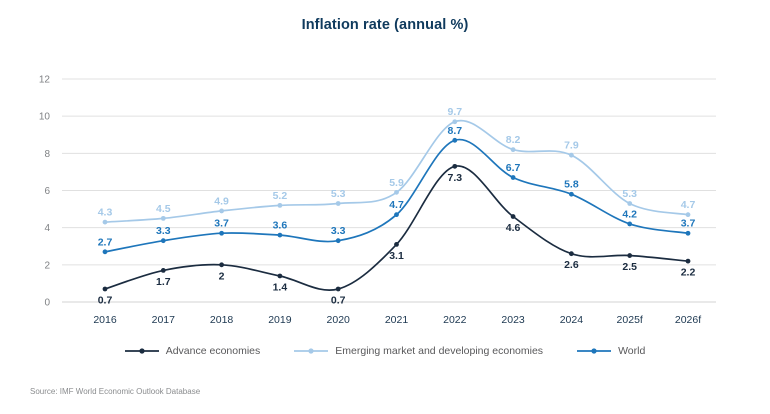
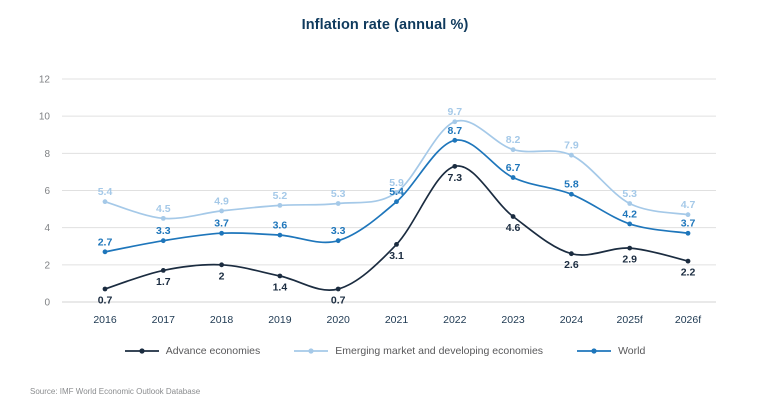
Emerging market and developing economies/2016: 4.3 -> 5.4
World/2021: 4.7 -> 5.4
Advance economies/2025f: 2.5 -> 2.9
